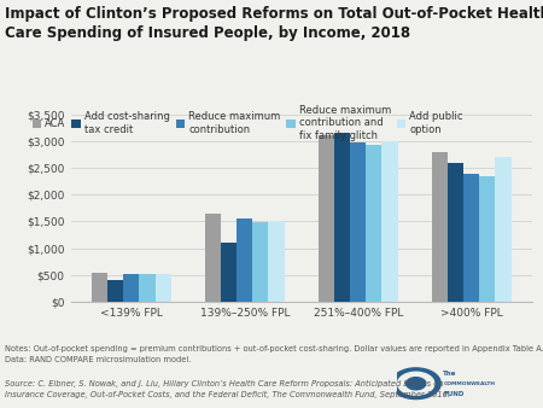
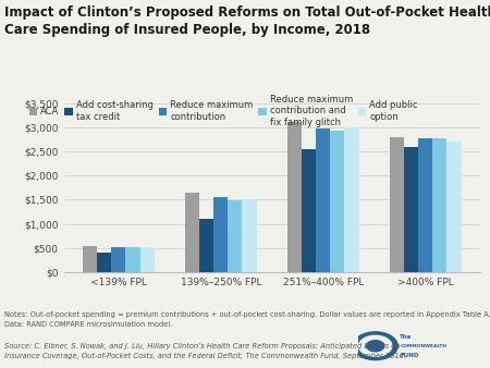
Add cost-sharing tax credit/251%–400% FPL: $3,150 -> $2,550
Reduce maximum contribution/>400% FPL: $2,400 -> $2,780
Reduce maximum contribution and fix family glitch/>400% FPL: $2,350 -> $2,780
